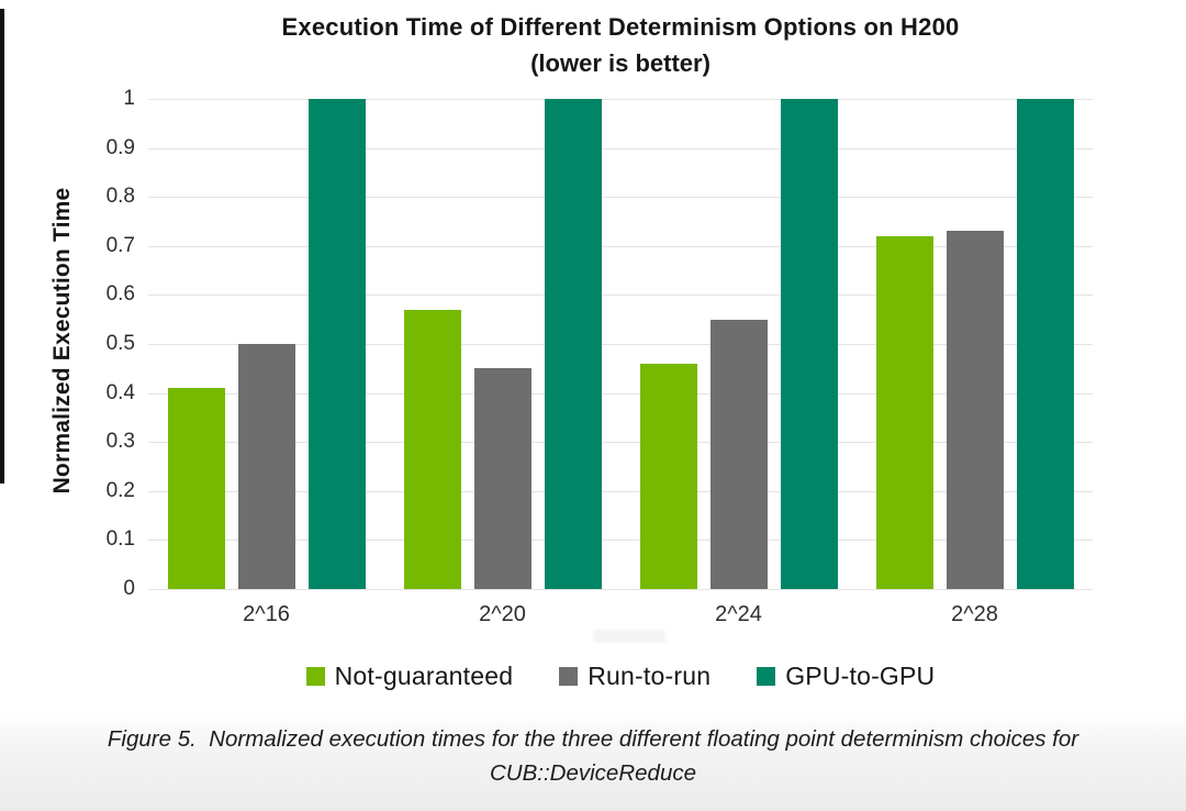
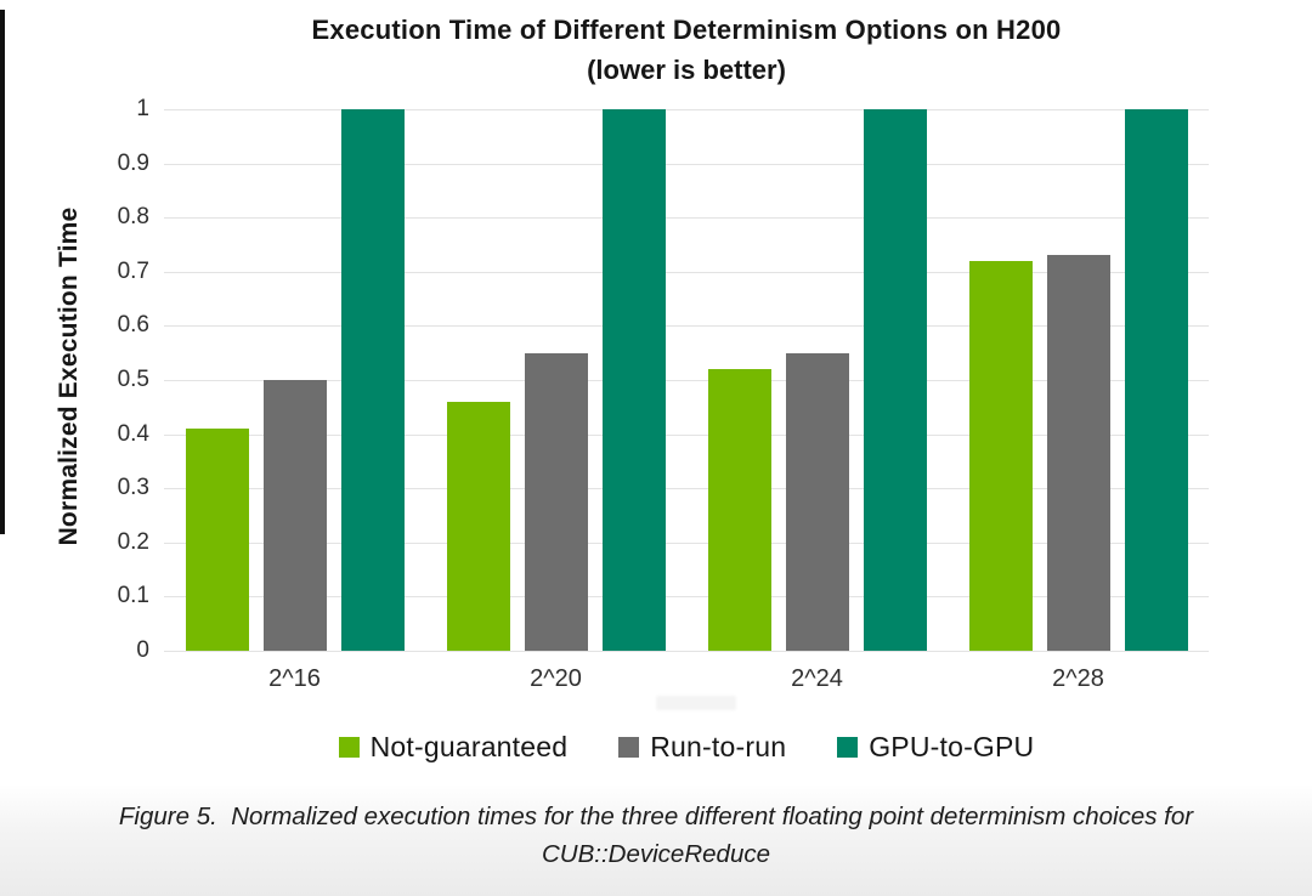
Not-guaranteed/2^20: 0.57 -> 0.46
Run-to-run/2^20: 0.45 -> 0.55
Not-guaranteed/2^24: 0.46 -> 0.52
